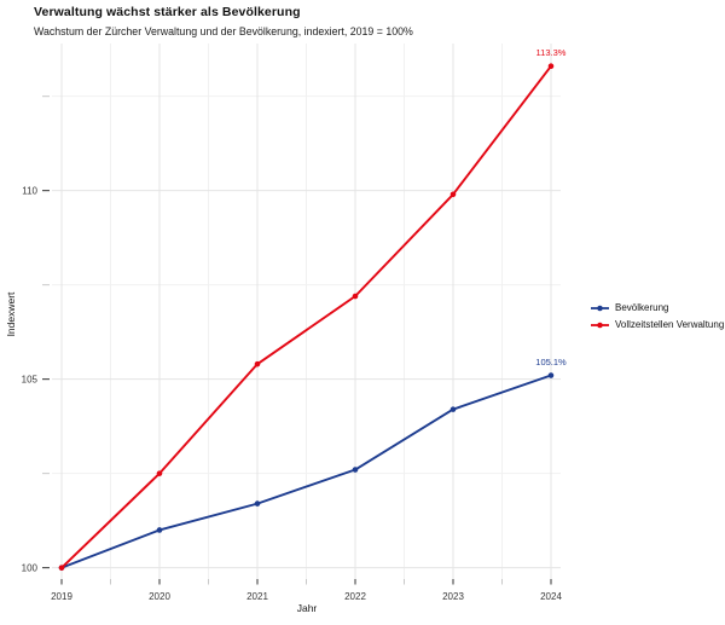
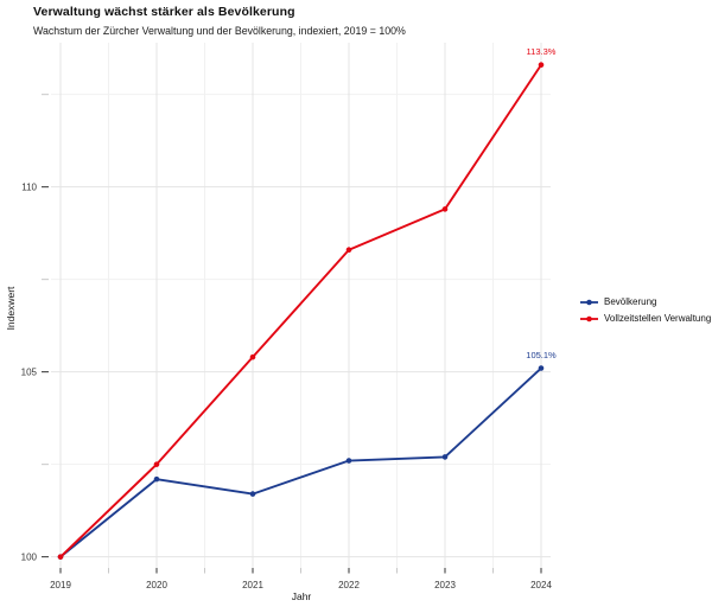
Bevölkerung/2020: 101.0 -> 102.1
Vollzeitstellen Verwaltung/2022: 107.2 -> 108.3
Bevölkerung/2023: 104.2 -> 102.7
Vollzeitstellen Verwaltung/2023: 109.9 -> 109.4
